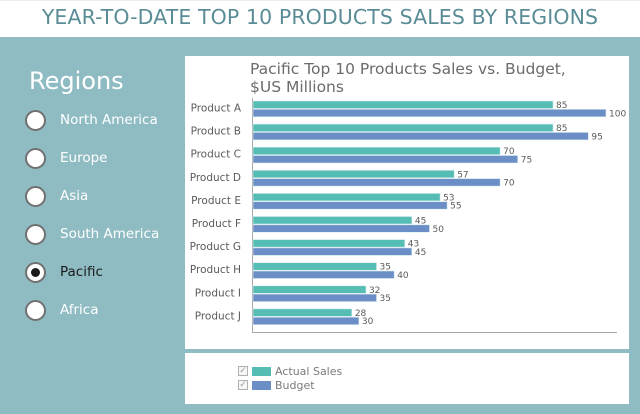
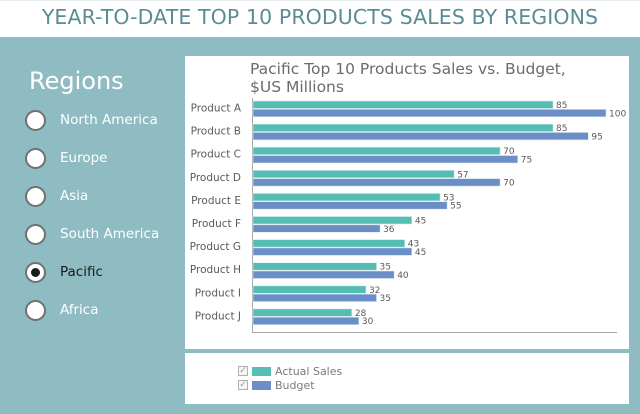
Budget/Product F: 50 -> 36
